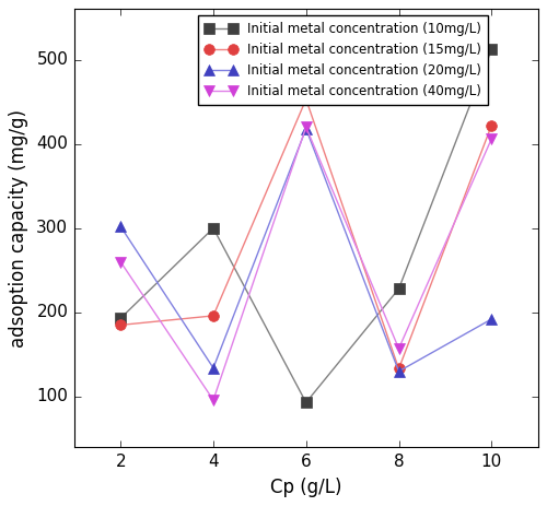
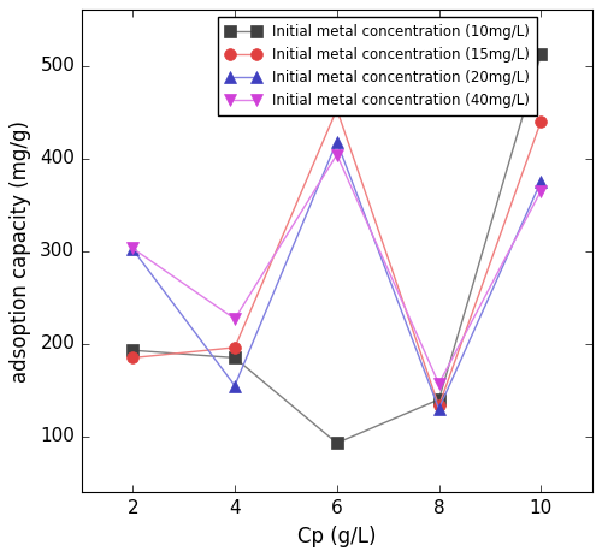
Initial metal concentration (40mg/L)/2: 260 -> 303
Initial metal concentration (10mg/L)/4: 300 -> 185
Initial metal concentration (20mg/L)/4: 134 -> 155
Initial metal concentration (40mg/L)/4: 96 -> 227
Initial metal concentration (40mg/L)/6: 420 -> 404
Initial metal concentration (10mg/L)/8: 228 -> 140
Initial metal concentration (15mg/L)/10: 422 -> 440
Initial metal concentration (20mg/L)/10: 192 -> 375
Initial metal concentration (40mg/L)/10: 406 -> 365
